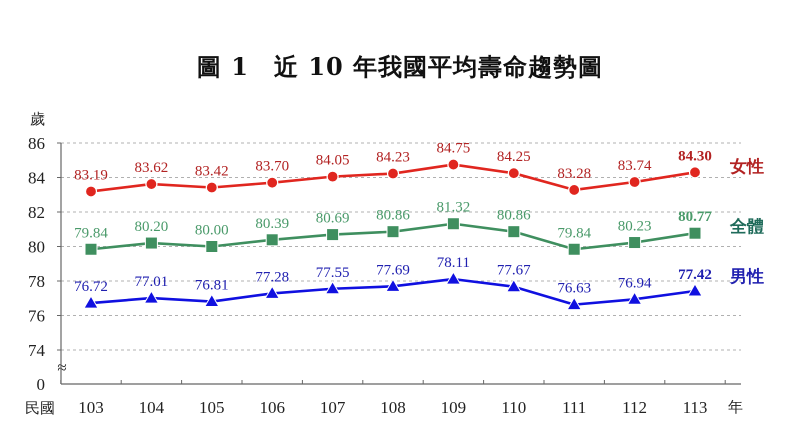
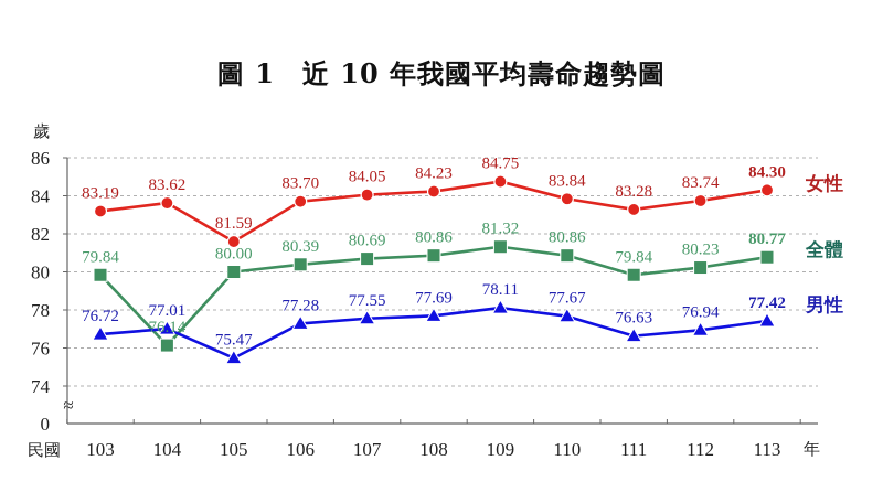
全體/104: 80.20 -> 76.14
女性/105: 83.42 -> 81.59
男性/105: 76.81 -> 75.47
女性/110: 84.25 -> 83.84
